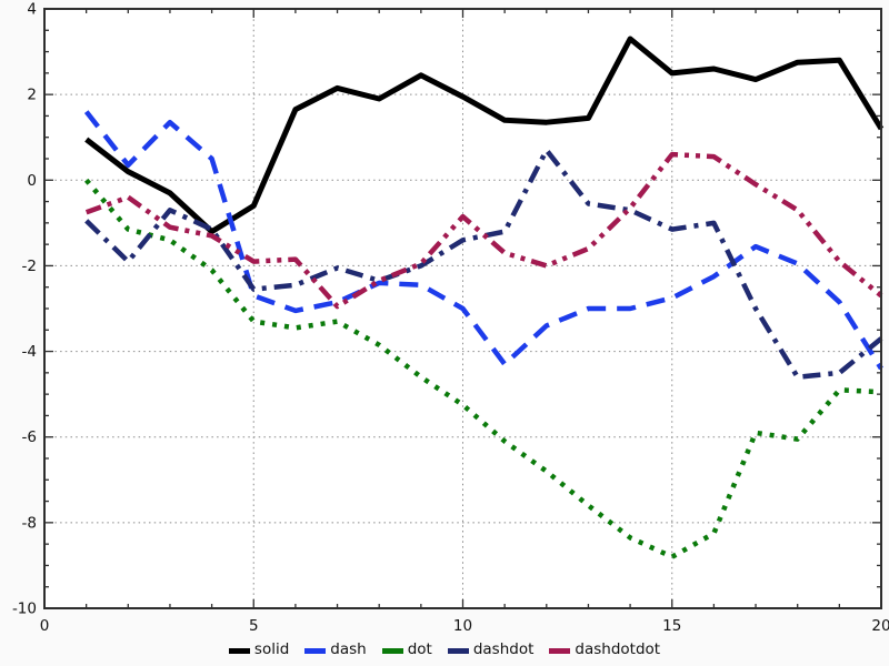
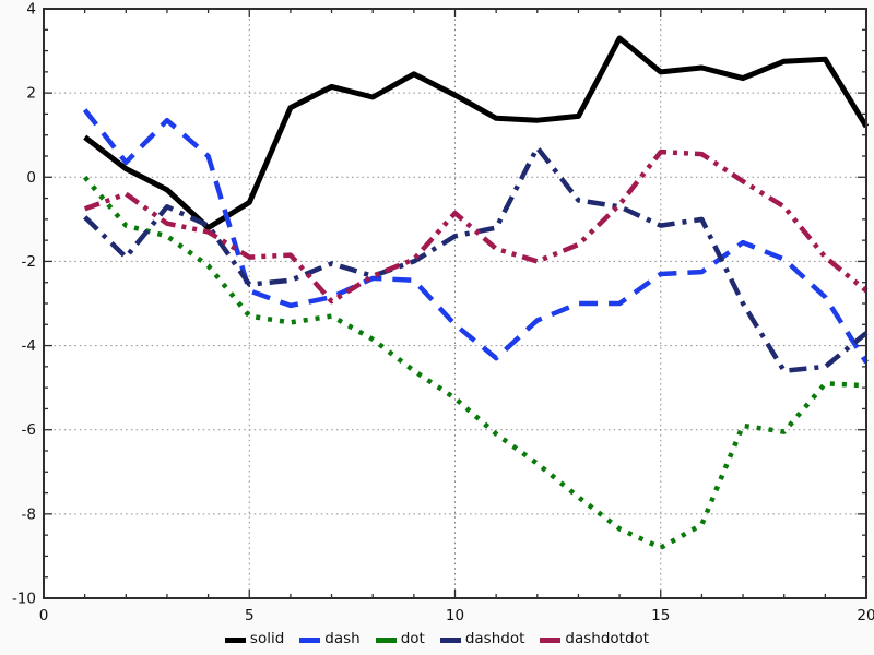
dash/10: -3.0 -> -3.5
dash/15: -2.8 -> -2.3
